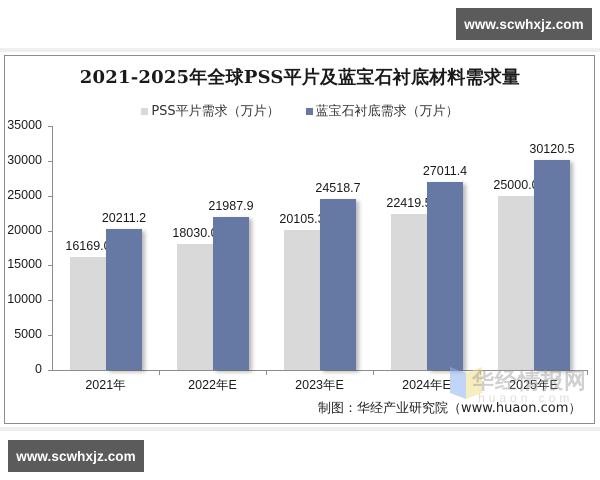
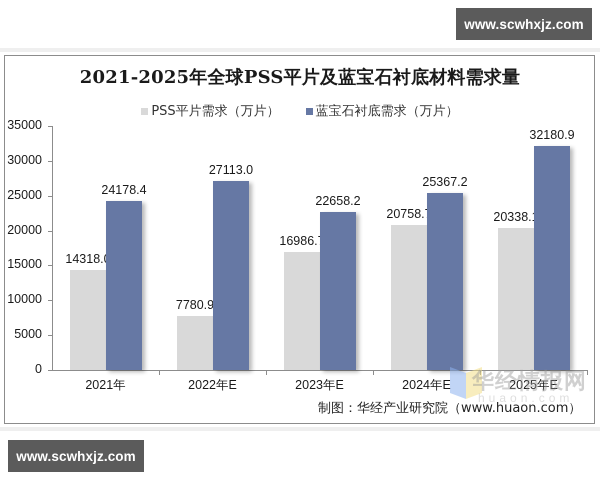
PSS平片需求（万片）/2021年: 16169.0 -> 14318.0
蓝宝石衬底需求（万片）/2021年: 20211.2 -> 24178.4
PSS平片需求（万片）/2022年E: 18030.0 -> 7780.9
蓝宝石衬底需求（万片）/2022年E: 21987.9 -> 27113.0
PSS平片需求（万片）/2023年E: 20105.3 -> 16986.7
蓝宝石衬底需求（万片）/2023年E: 24518.7 -> 22658.2
PSS平片需求（万片）/2024年E: 22419.5 -> 20758.7
蓝宝石衬底需求（万片）/2024年E: 27011.4 -> 25367.2
PSS平片需求（万片）/2025年E: 25000.0 -> 20338.1
蓝宝石衬底需求（万片）/2025年E: 30120.5 -> 32180.9
